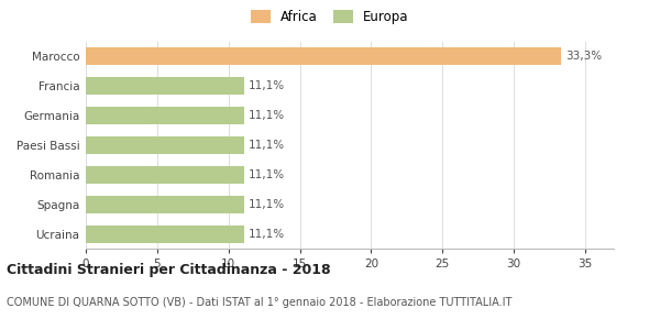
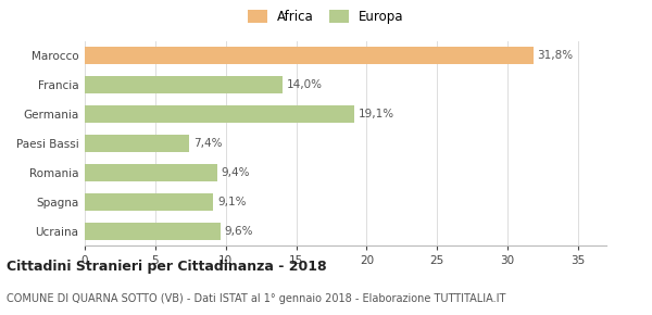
Marocco: 33,3% -> 31,8%
Francia: 11,1% -> 14,0%
Germania: 11,1% -> 19,1%
Paesi Bassi: 11,1% -> 7,4%
Romania: 11,1% -> 9,4%
Spagna: 11,1% -> 9,1%
Ucraina: 11,1% -> 9,6%
